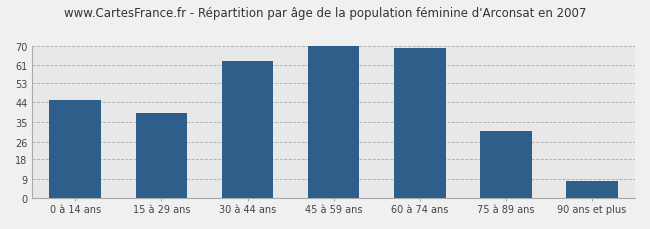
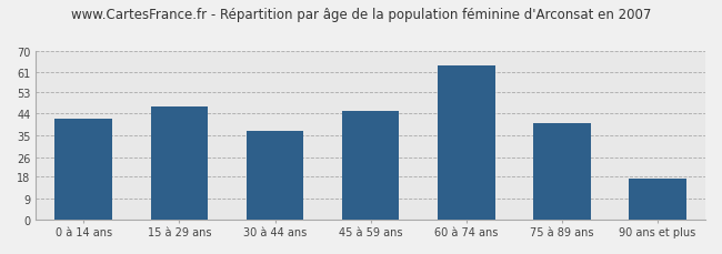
0 à 14 ans: 45 -> 42
15 à 29 ans: 39 -> 47
30 à 44 ans: 63 -> 37
45 à 59 ans: 70 -> 45
60 à 74 ans: 69 -> 64
75 à 89 ans: 31 -> 40
90 ans et plus: 8 -> 17
